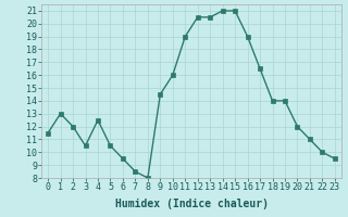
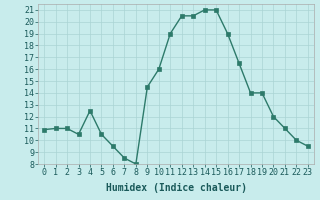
0: 11.5 -> 10.9
1: 13.0 -> 11.0
2: 12.0 -> 11.0
